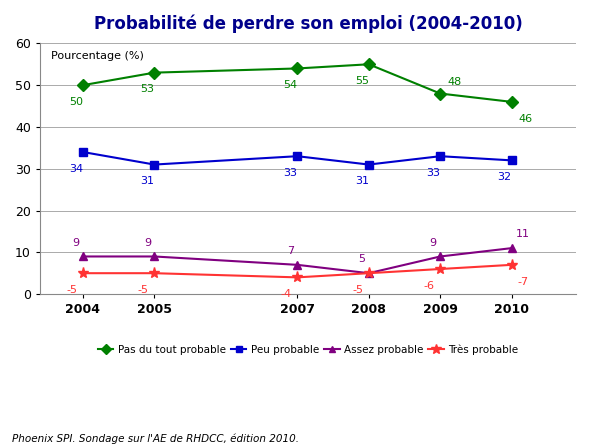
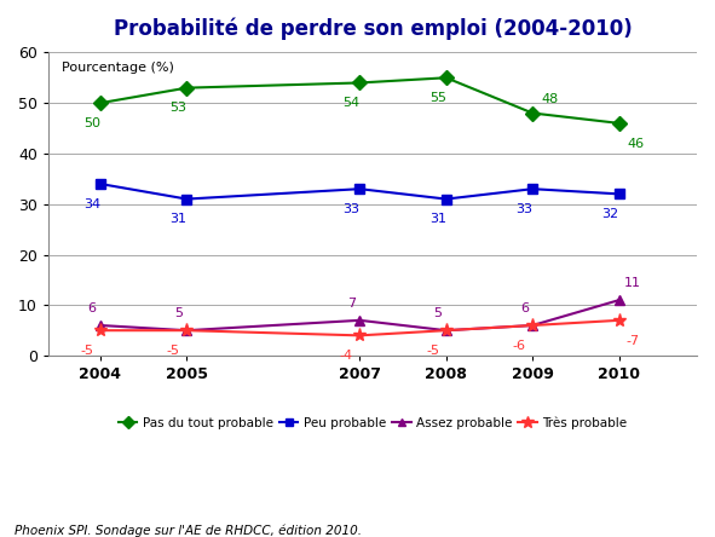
Assez probable/2004: 9 -> 6
Assez probable/2005: 9 -> 5
Assez probable/2009: 9 -> 6
